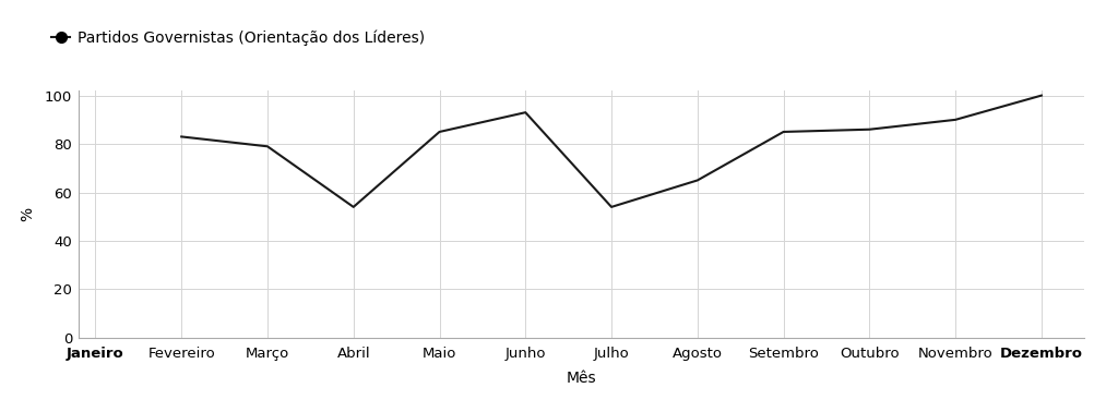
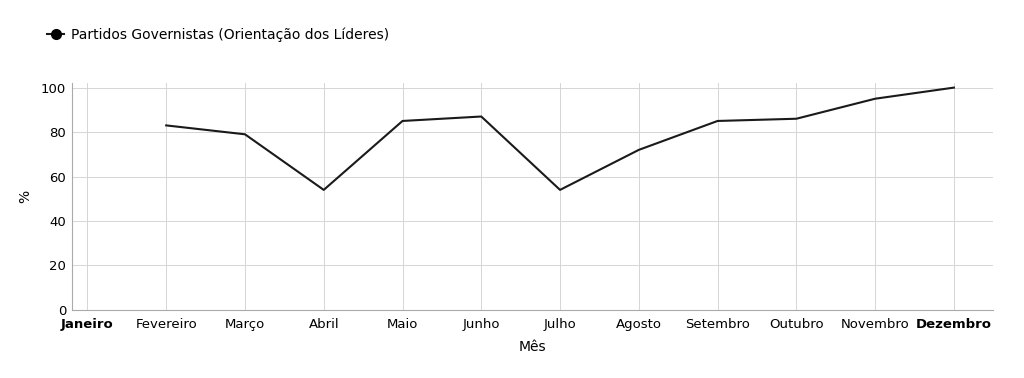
Junho: 93 -> 87
Agosto: 65 -> 72
Novembro: 90 -> 95
